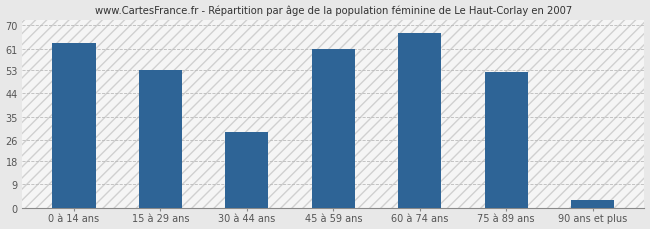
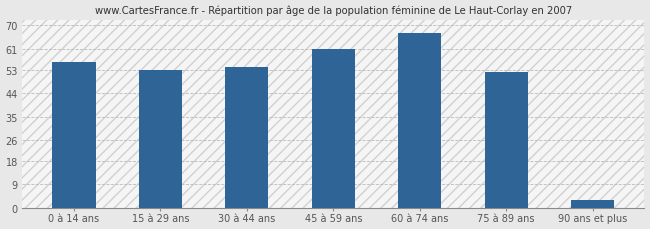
0 à 14 ans: 63 -> 56
30 à 44 ans: 29 -> 54
